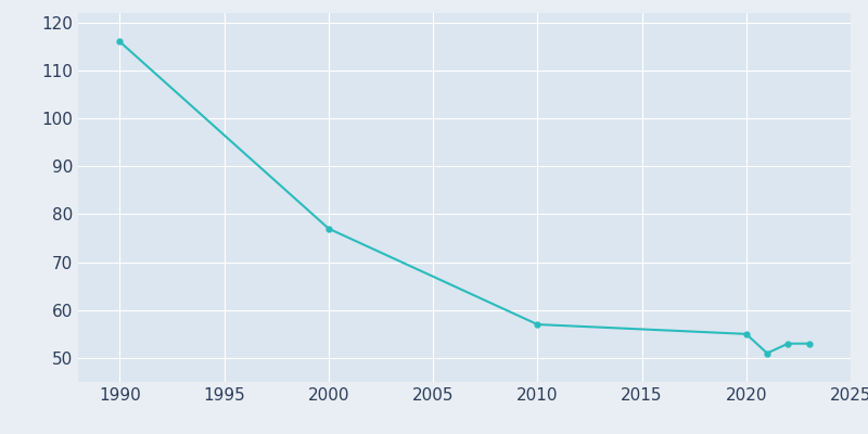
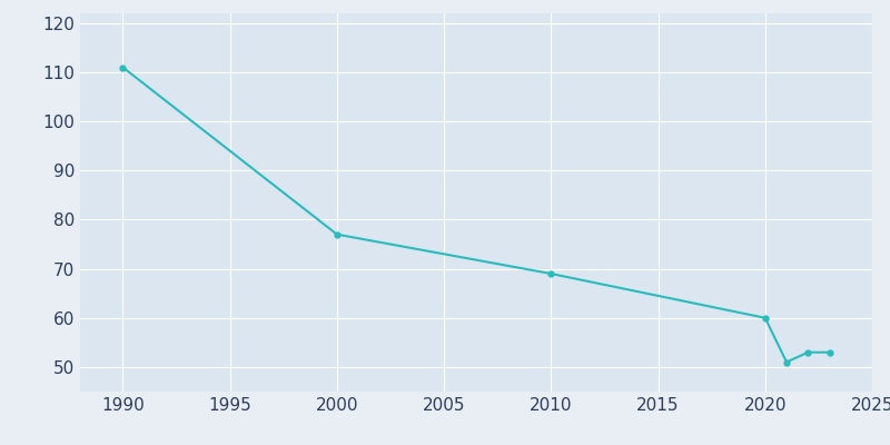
1990: 116 -> 111
2010: 57 -> 69
2020: 55 -> 60
